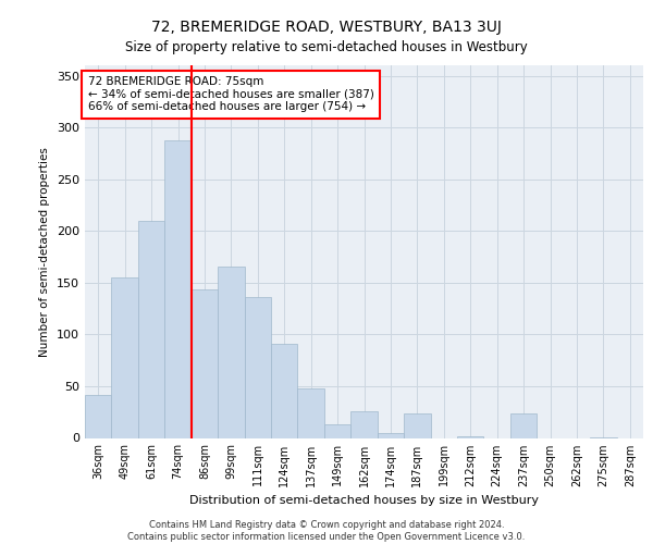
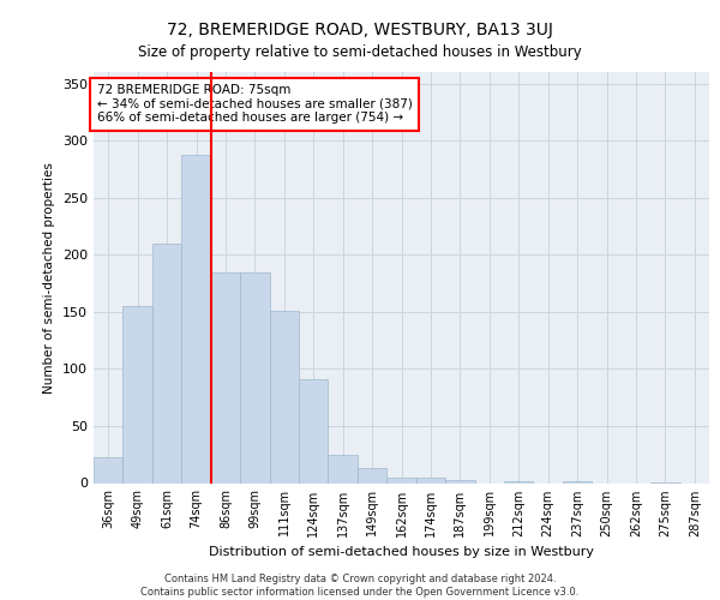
36sqm: 42 -> 23
86sqm: 144 -> 184
99sqm: 166 -> 184
111sqm: 136 -> 151
137sqm: 48 -> 25
162sqm: 26 -> 5
187sqm: 24 -> 3
237sqm: 24 -> 2
